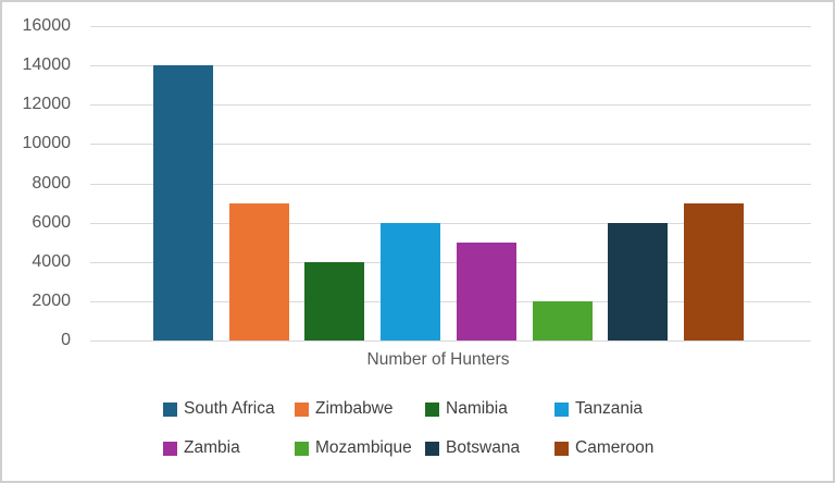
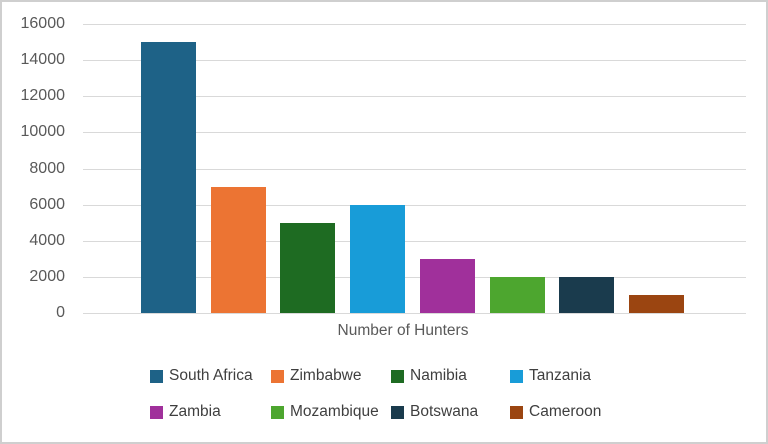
South Africa: 14000 -> 15000
Namibia: 4000 -> 5000
Zambia: 5000 -> 3000
Botswana: 6000 -> 2000
Cameroon: 7000 -> 1000
